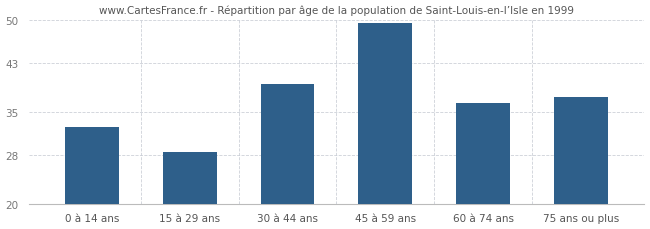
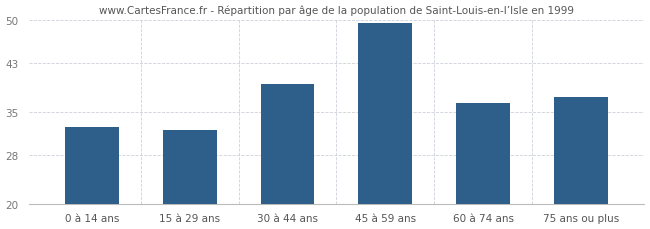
15 à 29 ans: 28.5 -> 32.0
